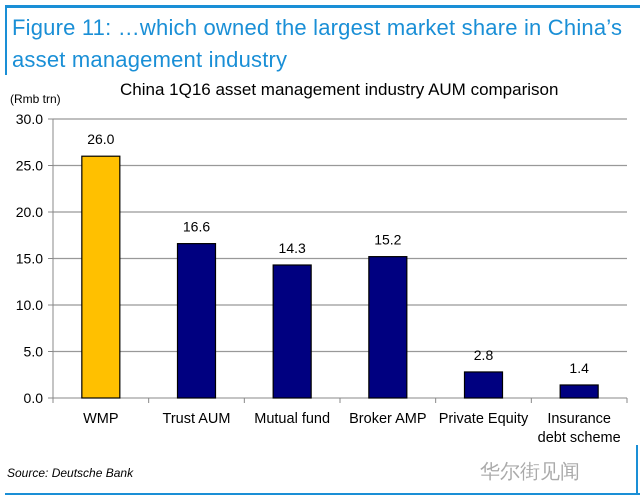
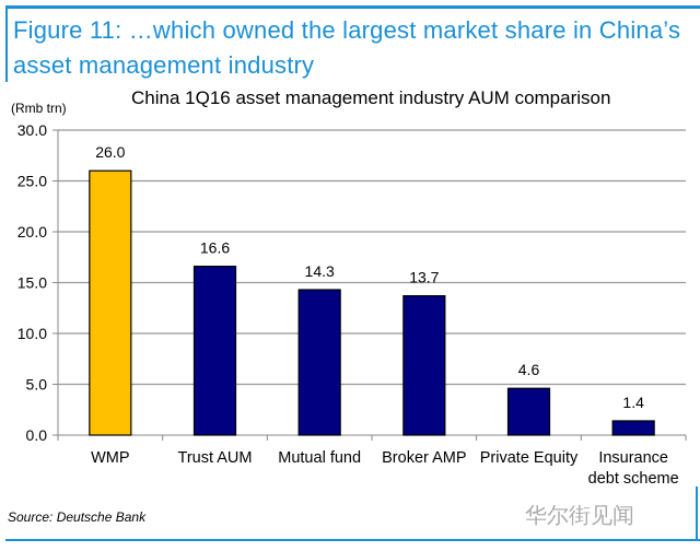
Broker AMP: 15.2 -> 13.7
Private Equity: 2.8 -> 4.6
